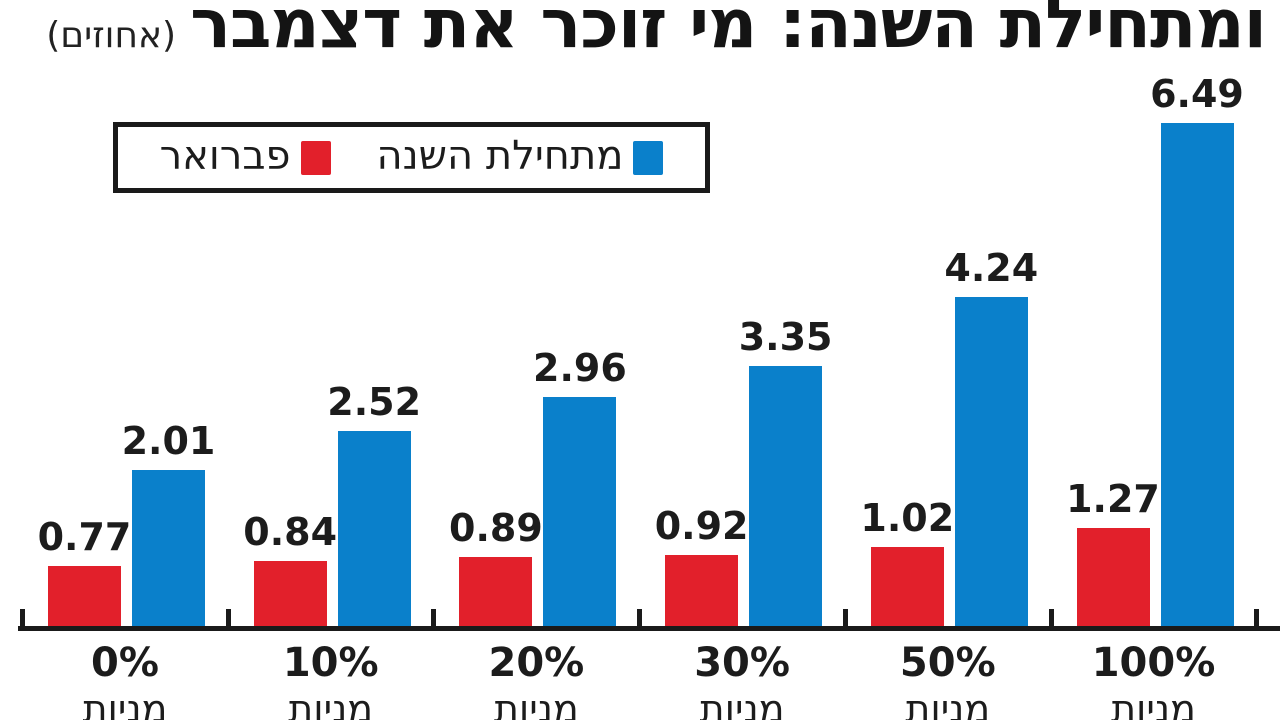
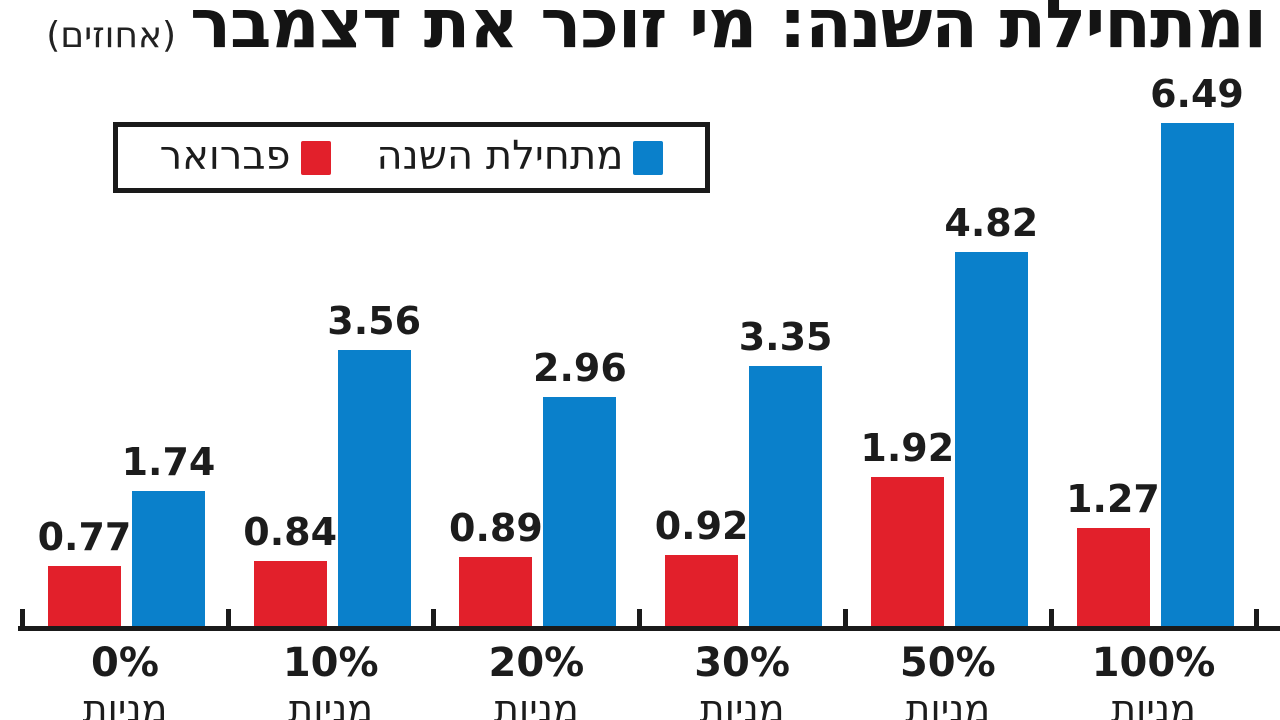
מתחילת השנה/0%: 2.01 -> 1.74
מתחילת השנה/10%: 2.52 -> 3.56
פברואר/50%: 1.02 -> 1.92
מתחילת השנה/50%: 4.24 -> 4.82
